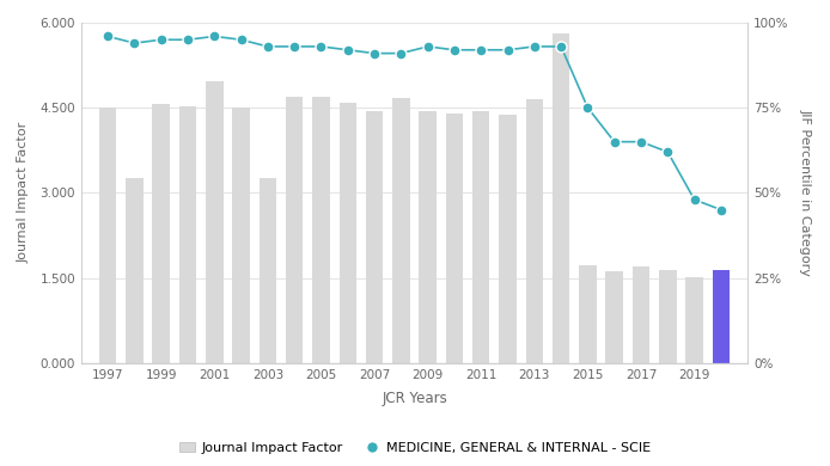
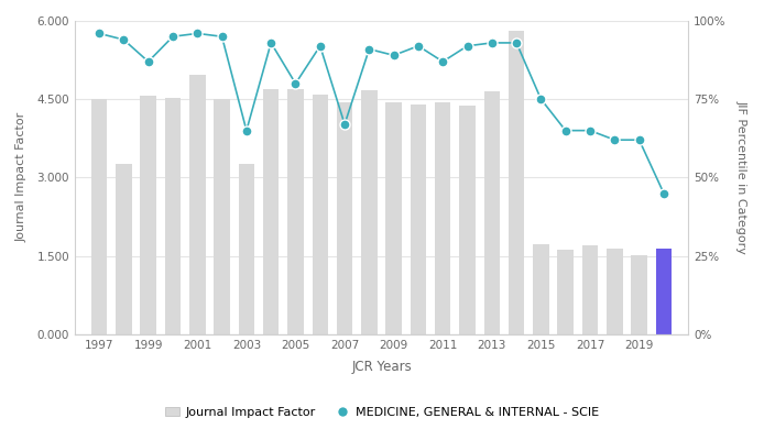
MEDICINE, GENERAL & INTERNAL - SCIE/1999: 95% -> 87%
MEDICINE, GENERAL & INTERNAL - SCIE/2003: 93% -> 65%
MEDICINE, GENERAL & INTERNAL - SCIE/2005: 93% -> 80%
MEDICINE, GENERAL & INTERNAL - SCIE/2007: 91% -> 67%
MEDICINE, GENERAL & INTERNAL - SCIE/2009: 93% -> 89%
MEDICINE, GENERAL & INTERNAL - SCIE/2011: 92% -> 87%
MEDICINE, GENERAL & INTERNAL - SCIE/2019: 48% -> 62%
